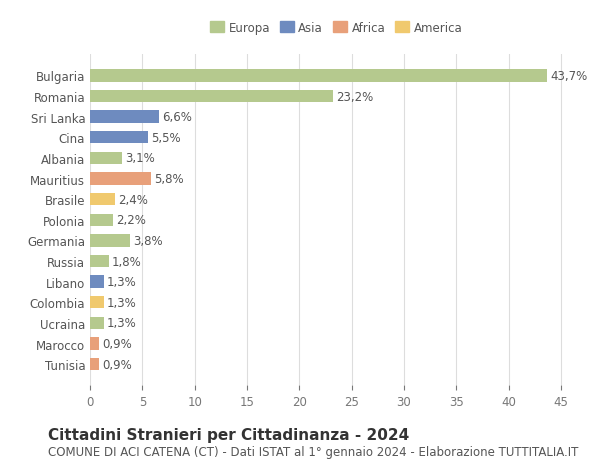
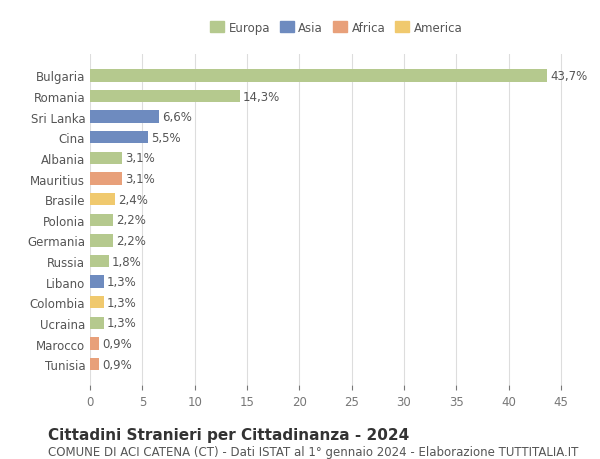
Romania: 23,2% -> 14,3%
Mauritius: 5,8% -> 3,1%
Germania: 3,8% -> 2,2%
